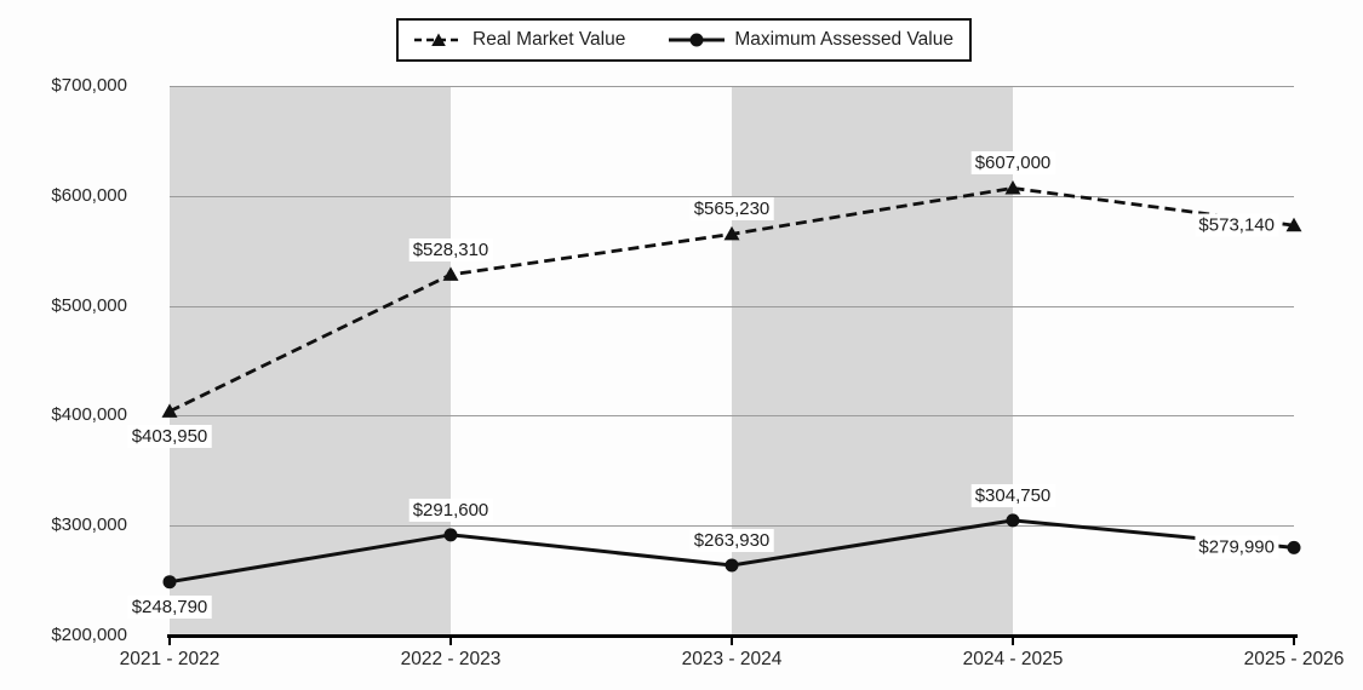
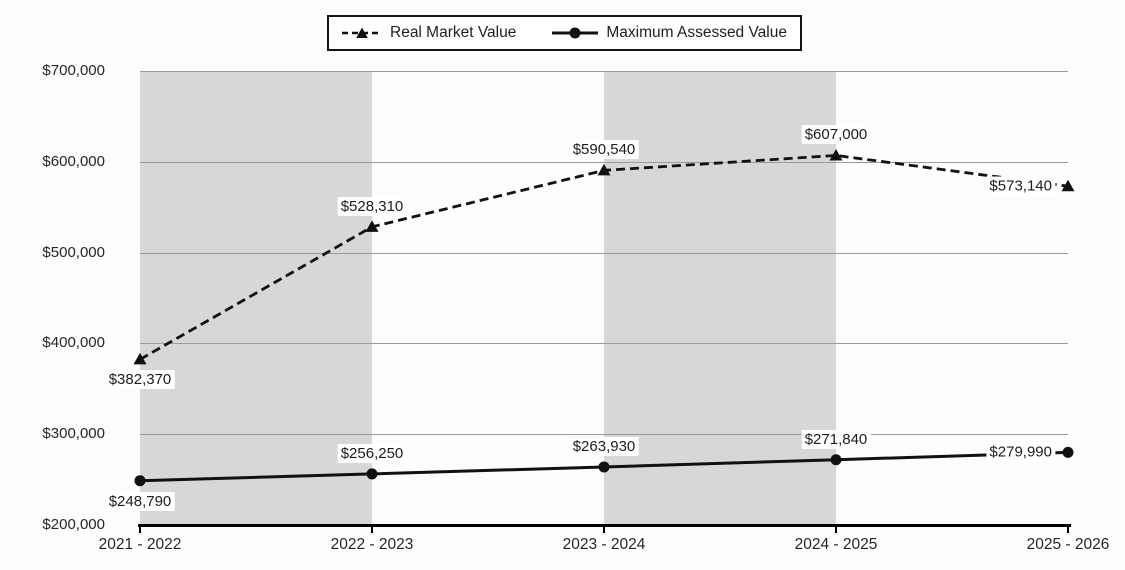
Real Market Value/2021 - 2022: $403,950 -> $382,370
Maximum Assessed Value/2022 - 2023: $291,600 -> $256,250
Real Market Value/2023 - 2024: $565,230 -> $590,540
Maximum Assessed Value/2024 - 2025: $304,750 -> $271,840
